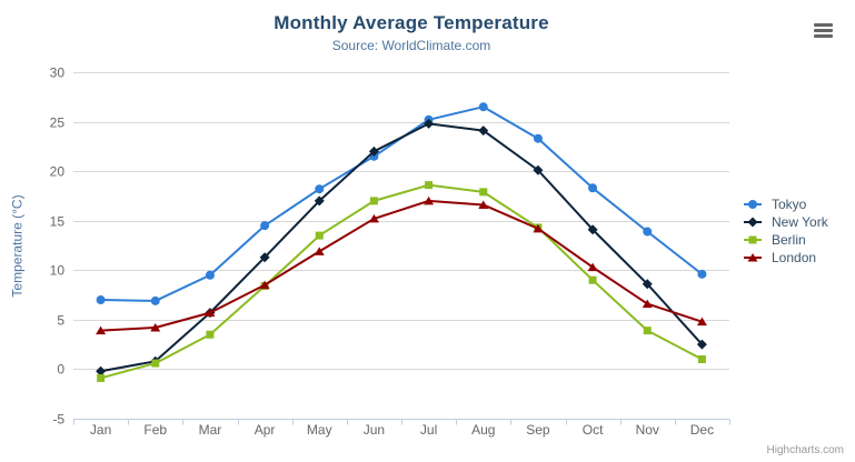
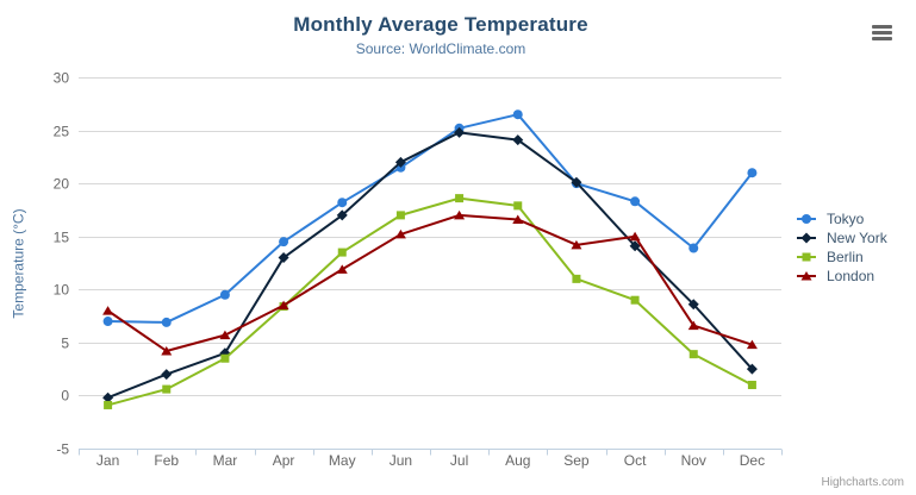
London/Jan: 4 -> 8
New York/Feb: 1 -> 2
New York/Mar: 6 -> 4
New York/Apr: 11 -> 13
Tokyo/Sep: 23 -> 20
Berlin/Sep: 14 -> 11
London/Oct: 10 -> 15
Tokyo/Dec: 10 -> 21
